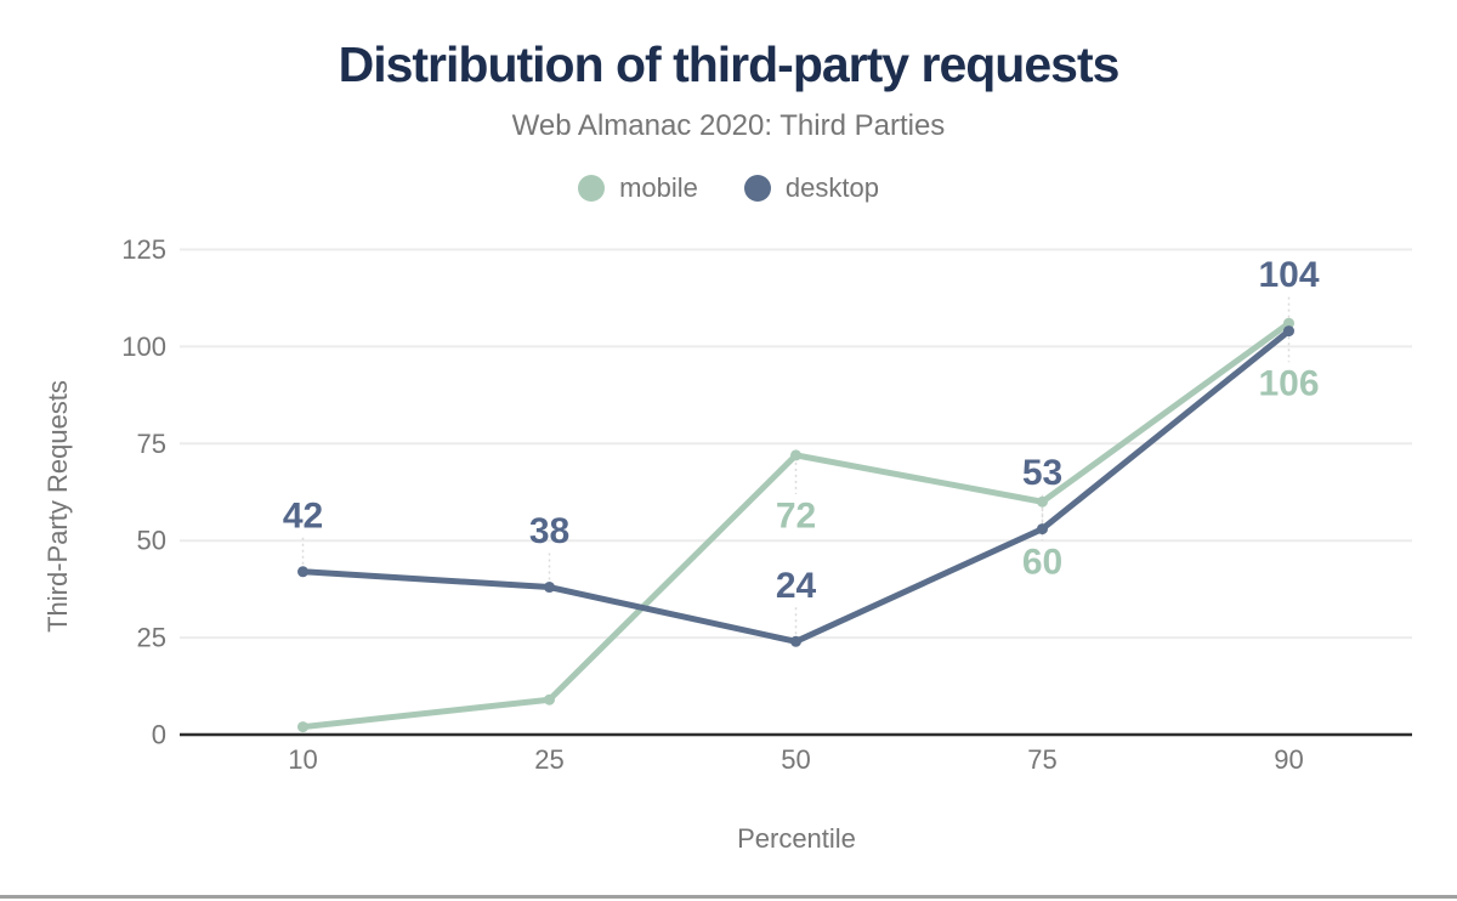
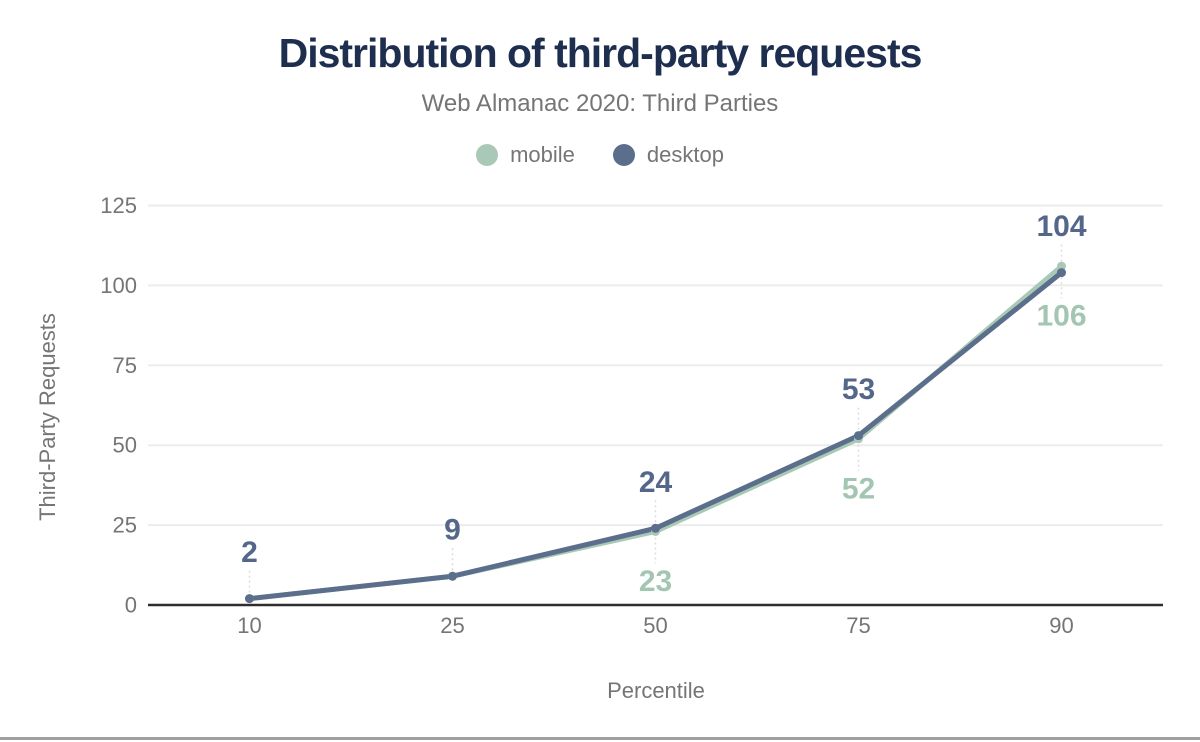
desktop/10: 42 -> 2
desktop/25: 38 -> 9
mobile/50: 72 -> 23
mobile/75: 60 -> 52
